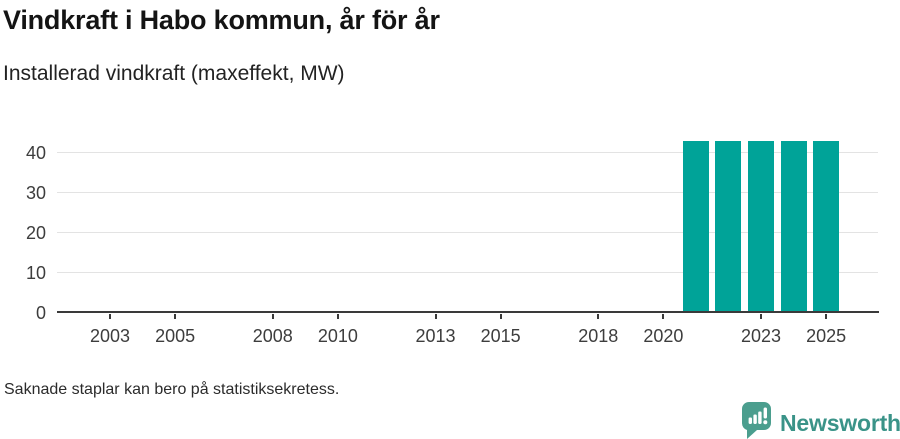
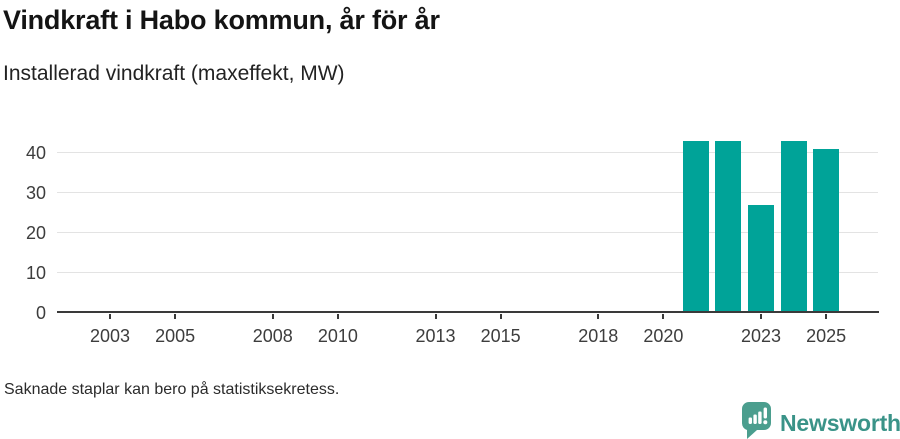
2023: 43 -> 27
2025: 43 -> 41
